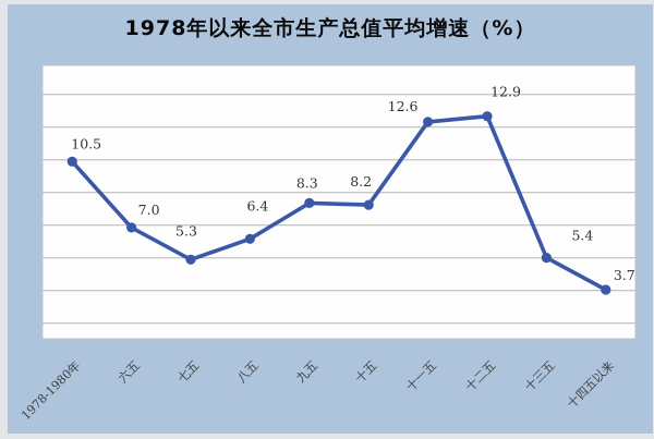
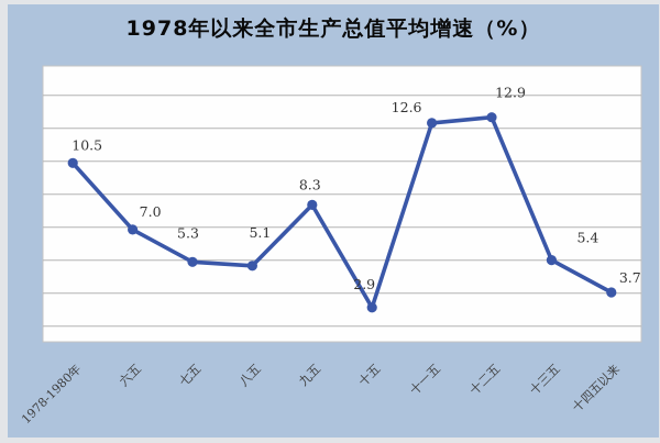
八五: 6.4 -> 5.1
十五: 8.2 -> 2.9
